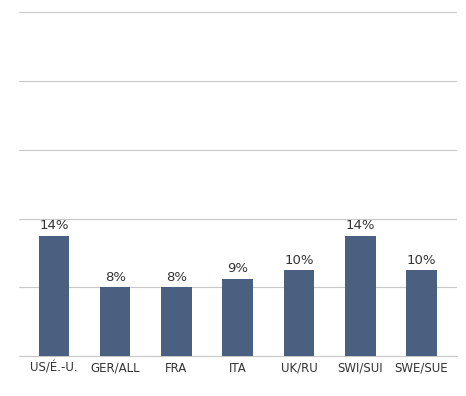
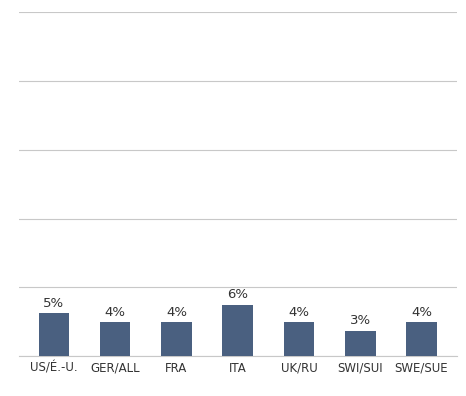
US/É.-U.: 14% -> 5%
GER/ALL: 8% -> 4%
FRA: 8% -> 4%
ITA: 9% -> 6%
UK/RU: 10% -> 4%
SWI/SUI: 14% -> 3%
SWE/SUE: 10% -> 4%
